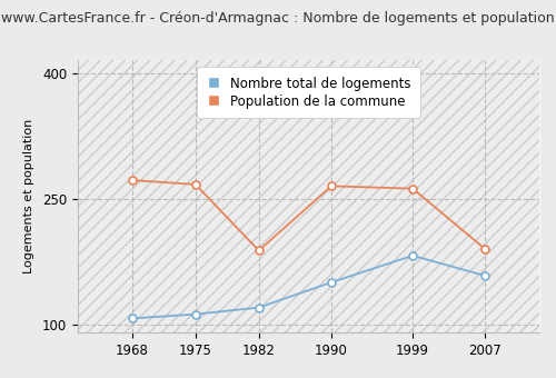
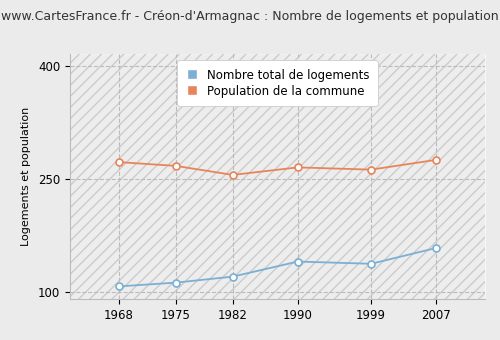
Population de la commune/1982: 188 -> 255
Nombre total de logements/1990: 150 -> 140
Nombre total de logements/1999: 182 -> 137
Population de la commune/2007: 190 -> 275
